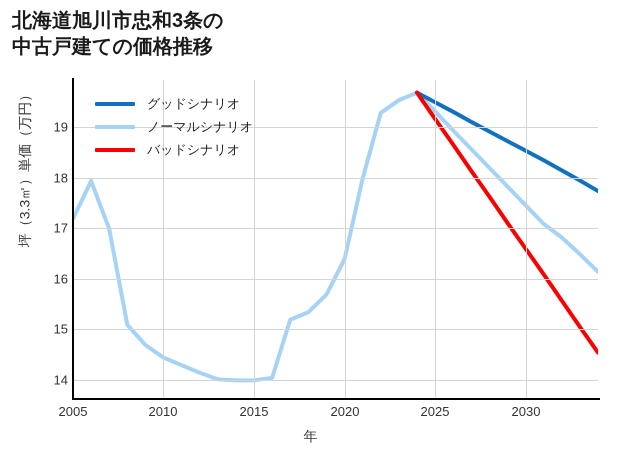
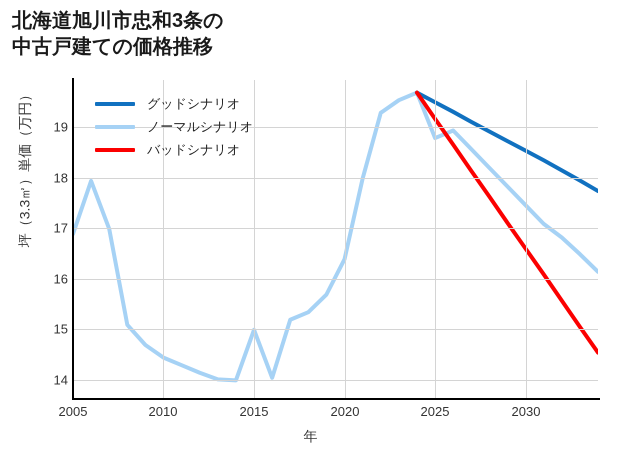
ノーマルシナリオ/2005: 17.1 -> 16.8
ノーマルシナリオ/2015: 13.9 -> 14.9
ノーマルシナリオ/2025: 19.2 -> 18.7
